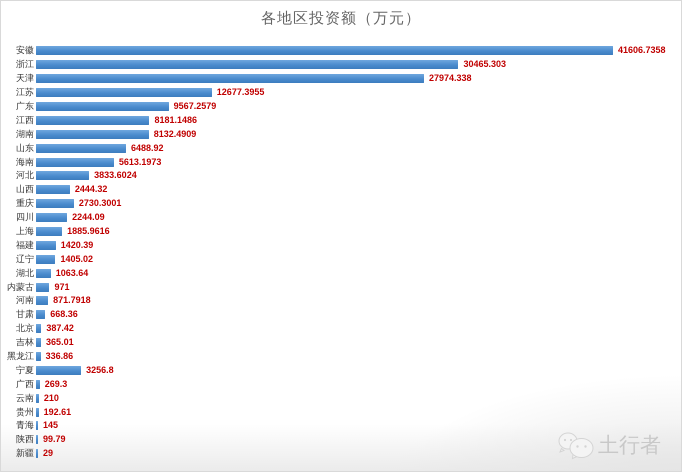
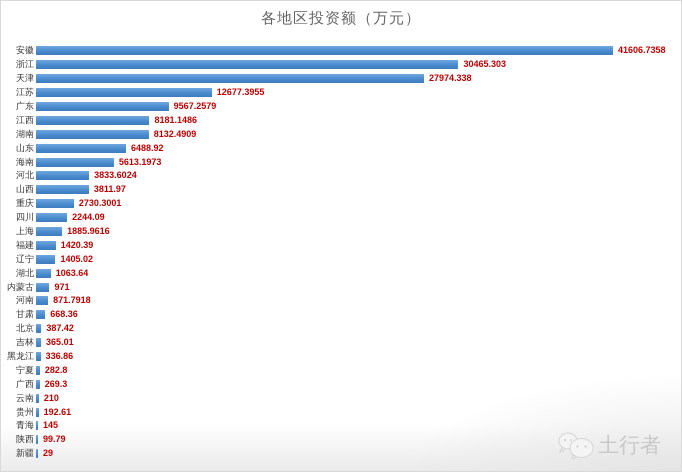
山西: 2444.32 -> 3811.97
宁夏: 3256.8 -> 282.8
